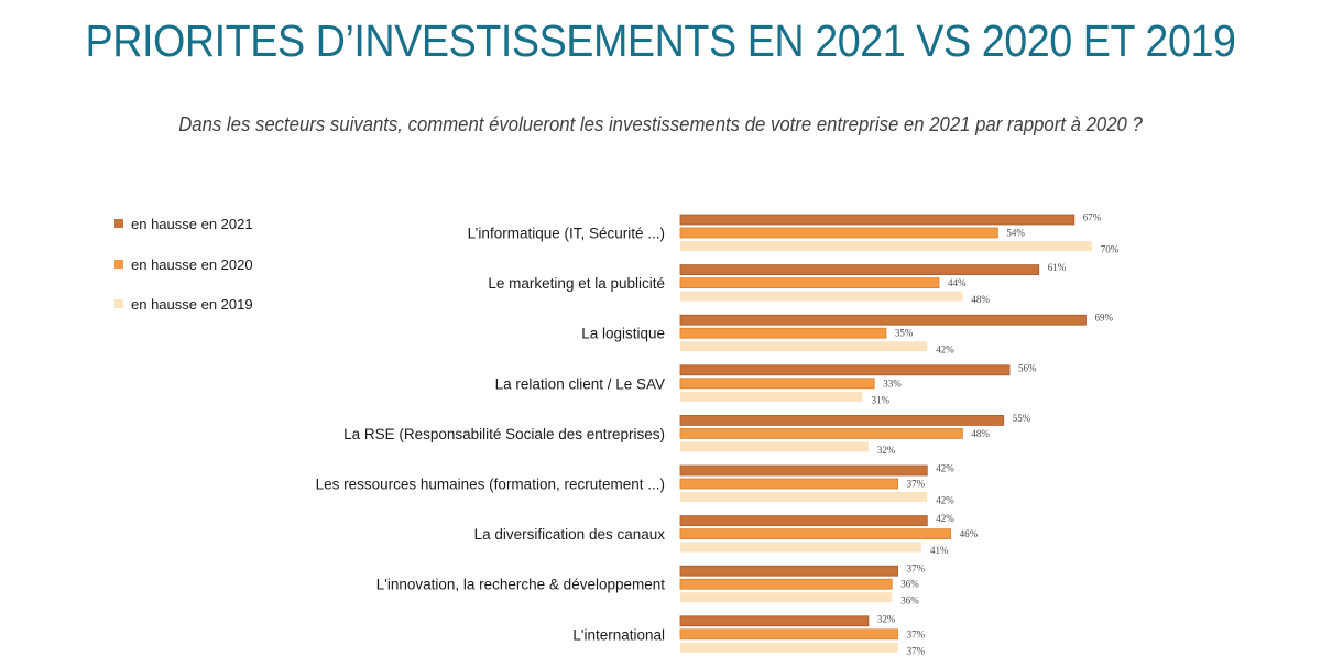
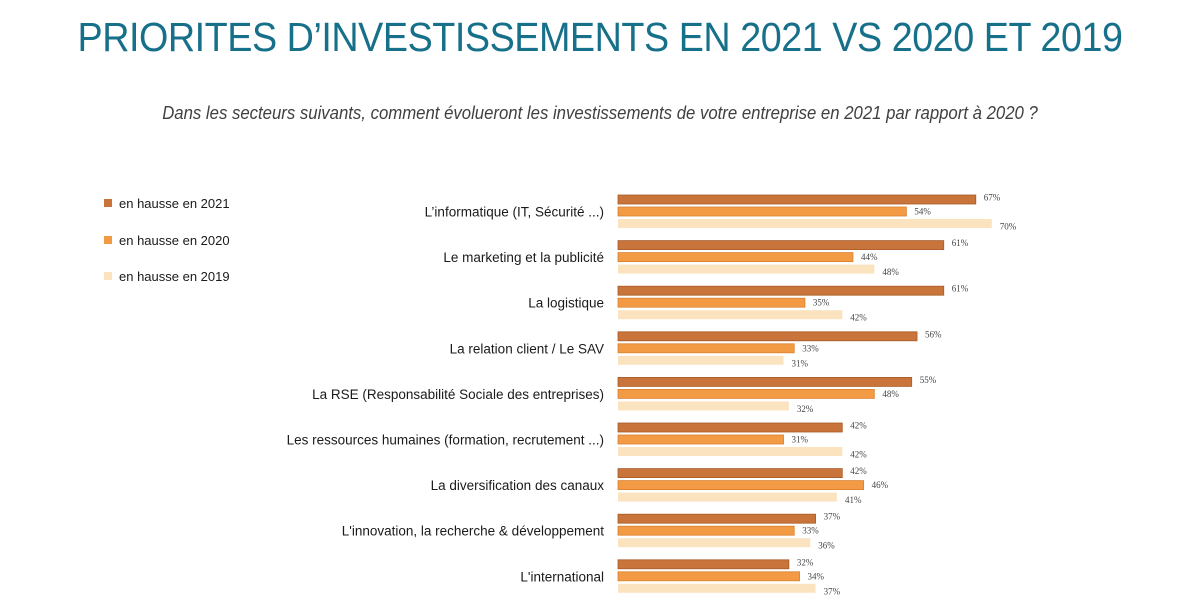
en hausse en 2021/La logistique: 69% -> 61%
en hausse en 2020/Les ressources humaines (formation, recrutement ...): 37% -> 31%
en hausse en 2020/L'innovation, la recherche & développement: 36% -> 33%
en hausse en 2020/L'international: 37% -> 34%
